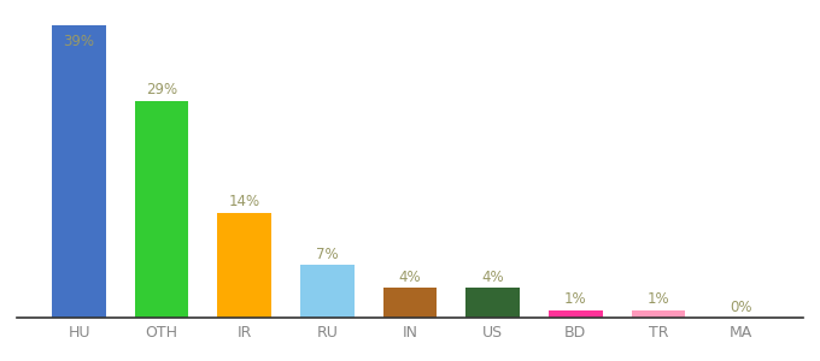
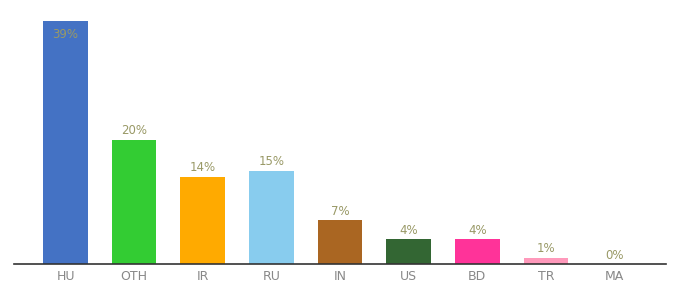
OTH: 29% -> 20%
RU: 7% -> 15%
IN: 4% -> 7%
BD: 1% -> 4%
